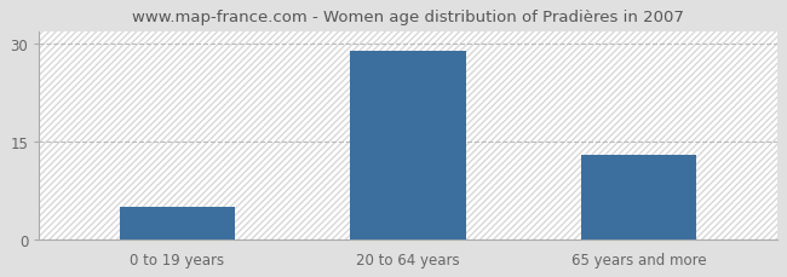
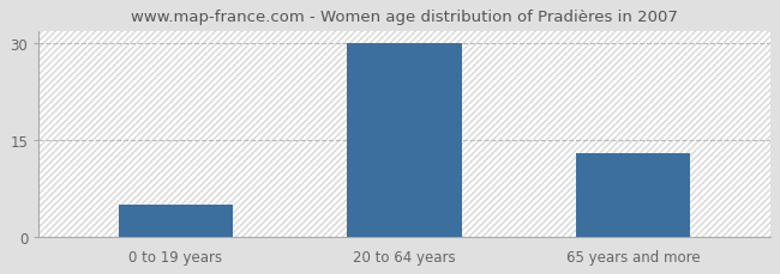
20 to 64 years: 29 -> 30
